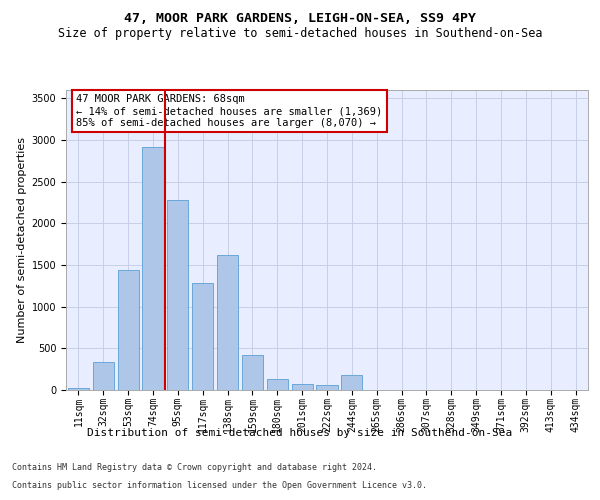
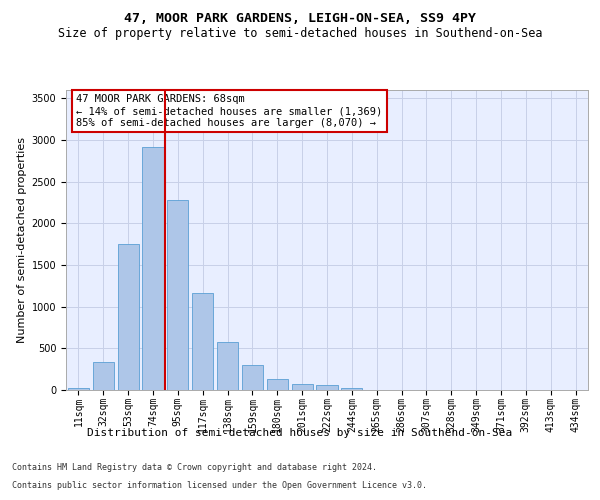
53sqm: 1440 -> 1750
117sqm: 1280 -> 1160
138sqm: 1620 -> 580
159sqm: 420 -> 300
244sqm: 180 -> 20
